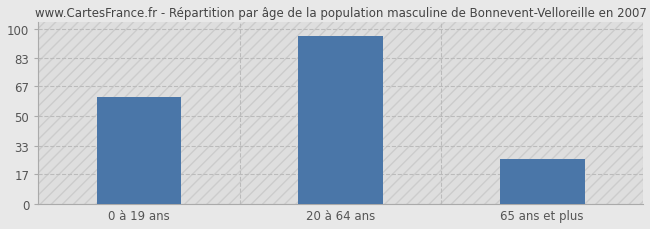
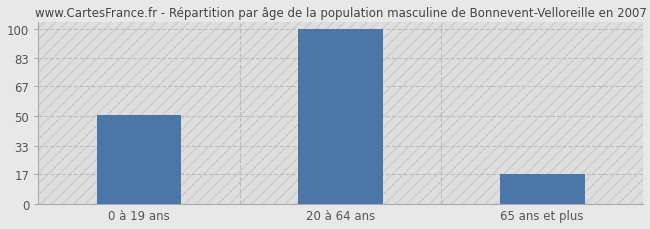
0 à 19 ans: 61 -> 51
20 à 64 ans: 96 -> 100
65 ans et plus: 26 -> 17
